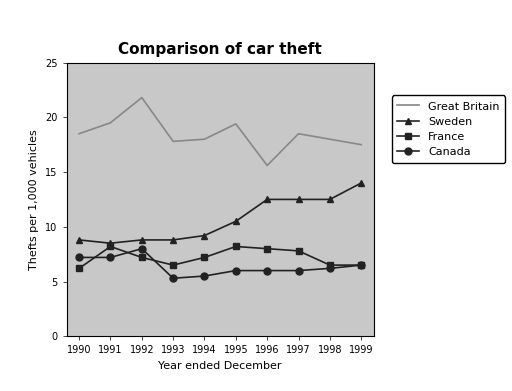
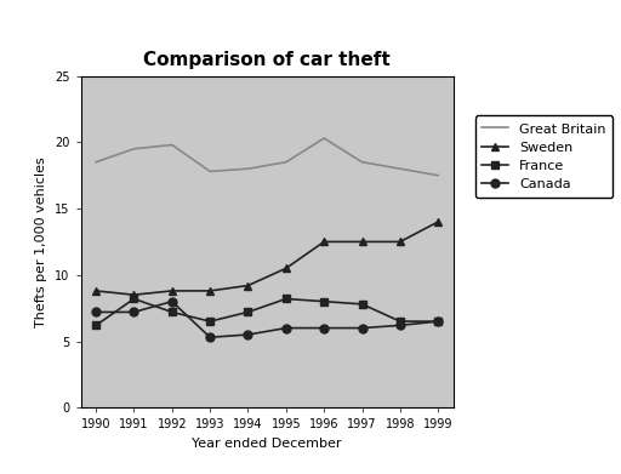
Great Britain/1992: 21.8 -> 19.8
Great Britain/1995: 19.4 -> 18.5
Great Britain/1996: 15.6 -> 20.3
